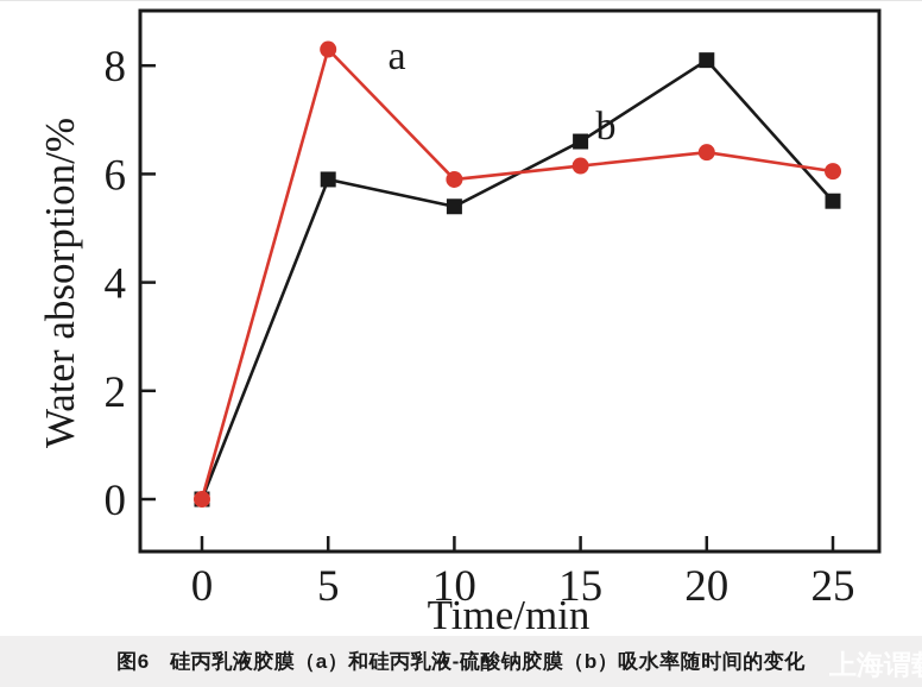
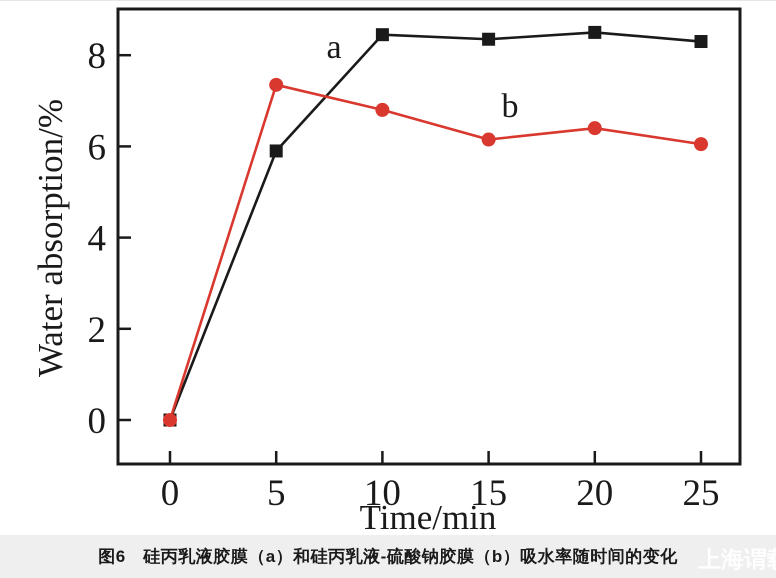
b/5: 8.3 -> 7.3
a/10: 5.4 -> 8.4
b/10: 5.9 -> 6.8
a/15: 6.6 -> 8.3
a/20: 8.1 -> 8.5
a/25: 5.5 -> 8.3
